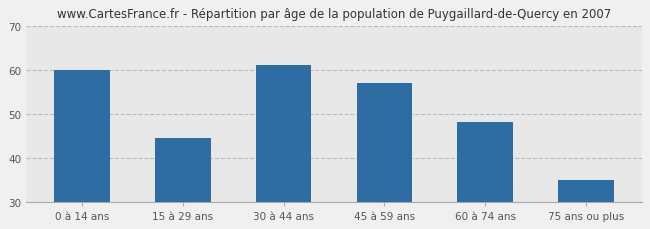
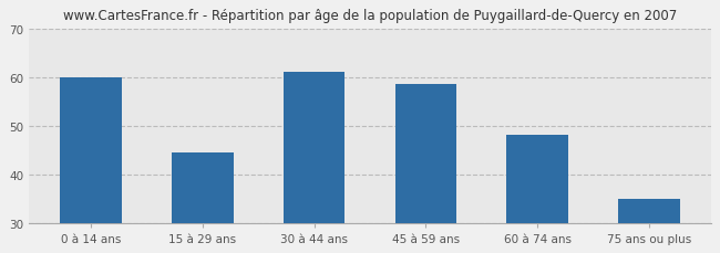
45 à 59 ans: 57.0 -> 58.5
